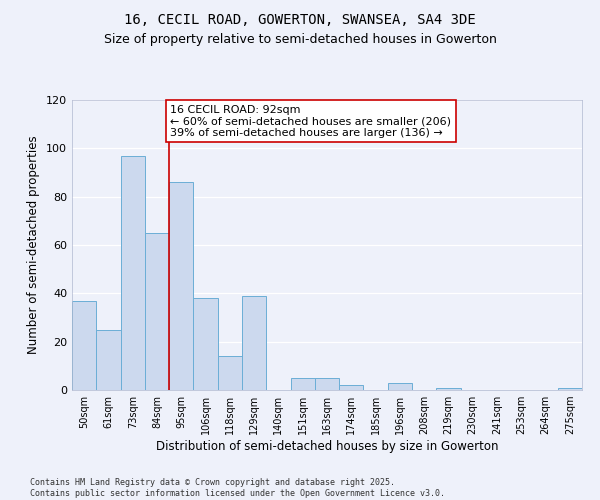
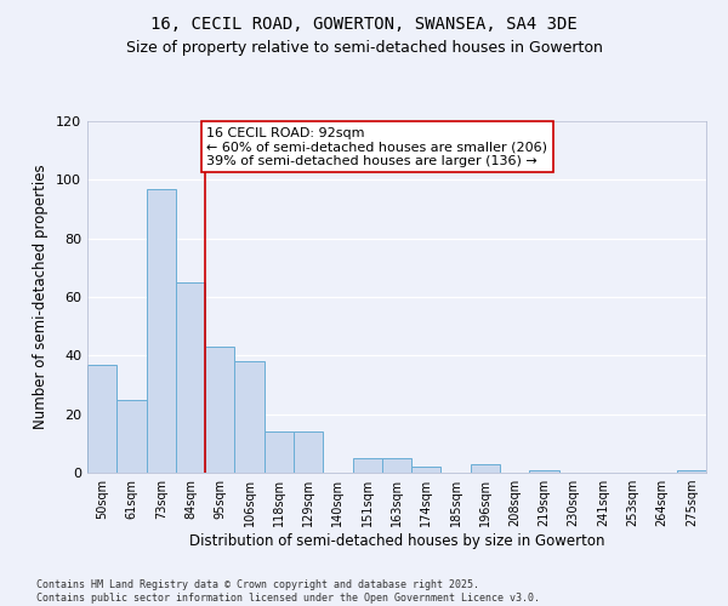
95sqm: 86 -> 43
129sqm: 39 -> 14
